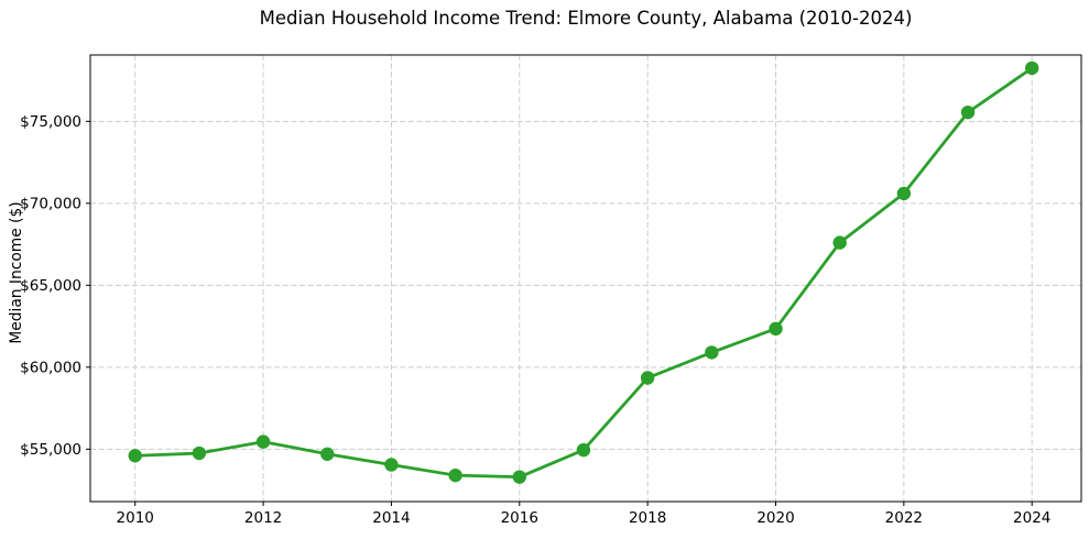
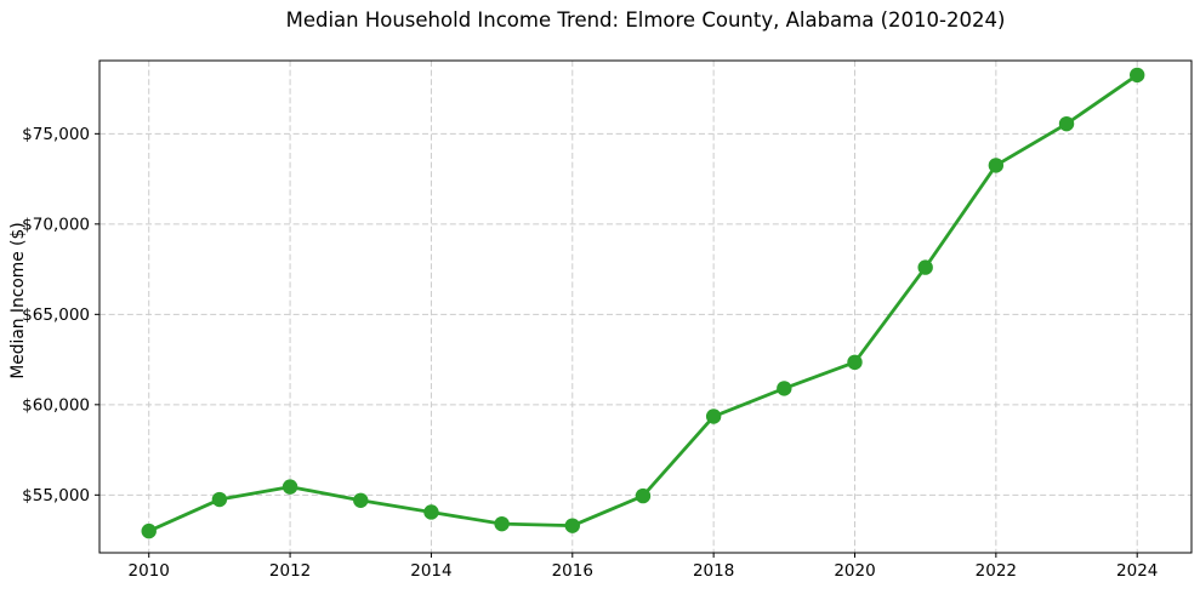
2010: $54600 -> $53000
2022: $70600 -> $73200
